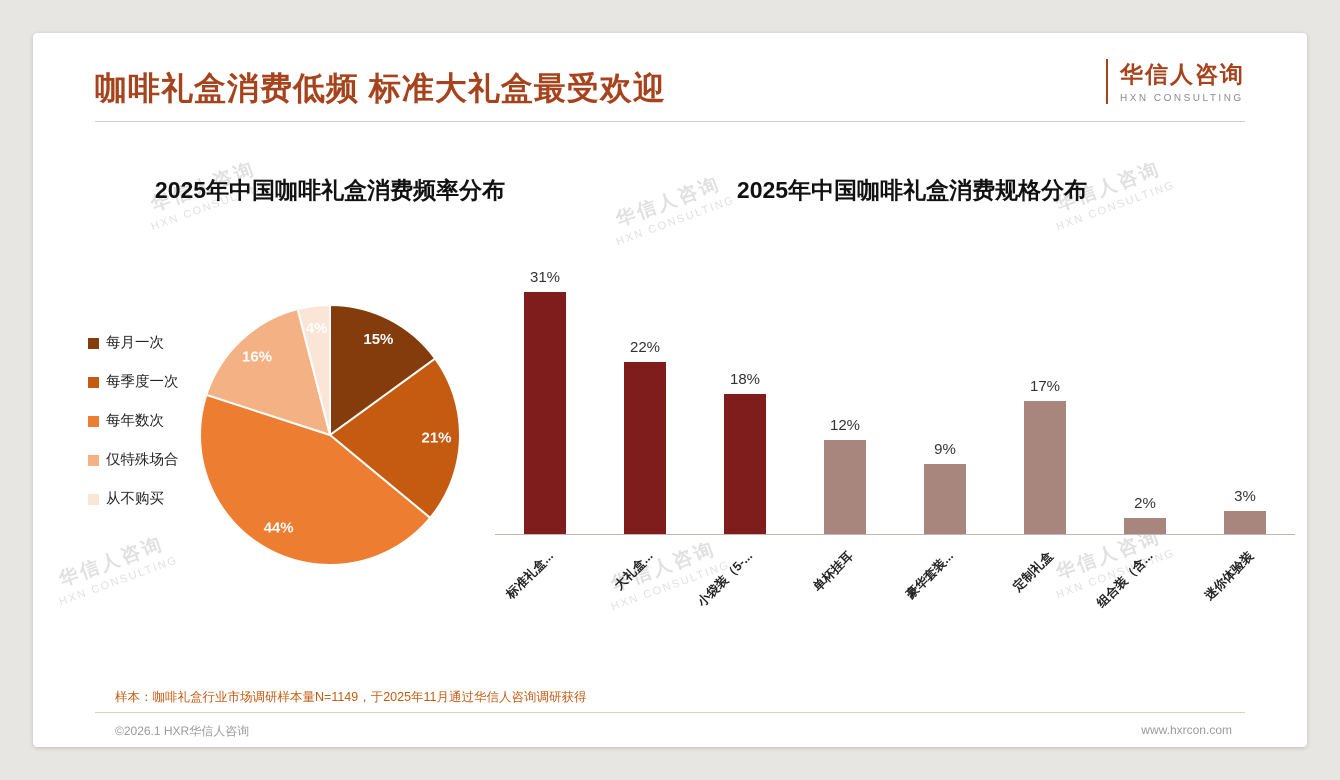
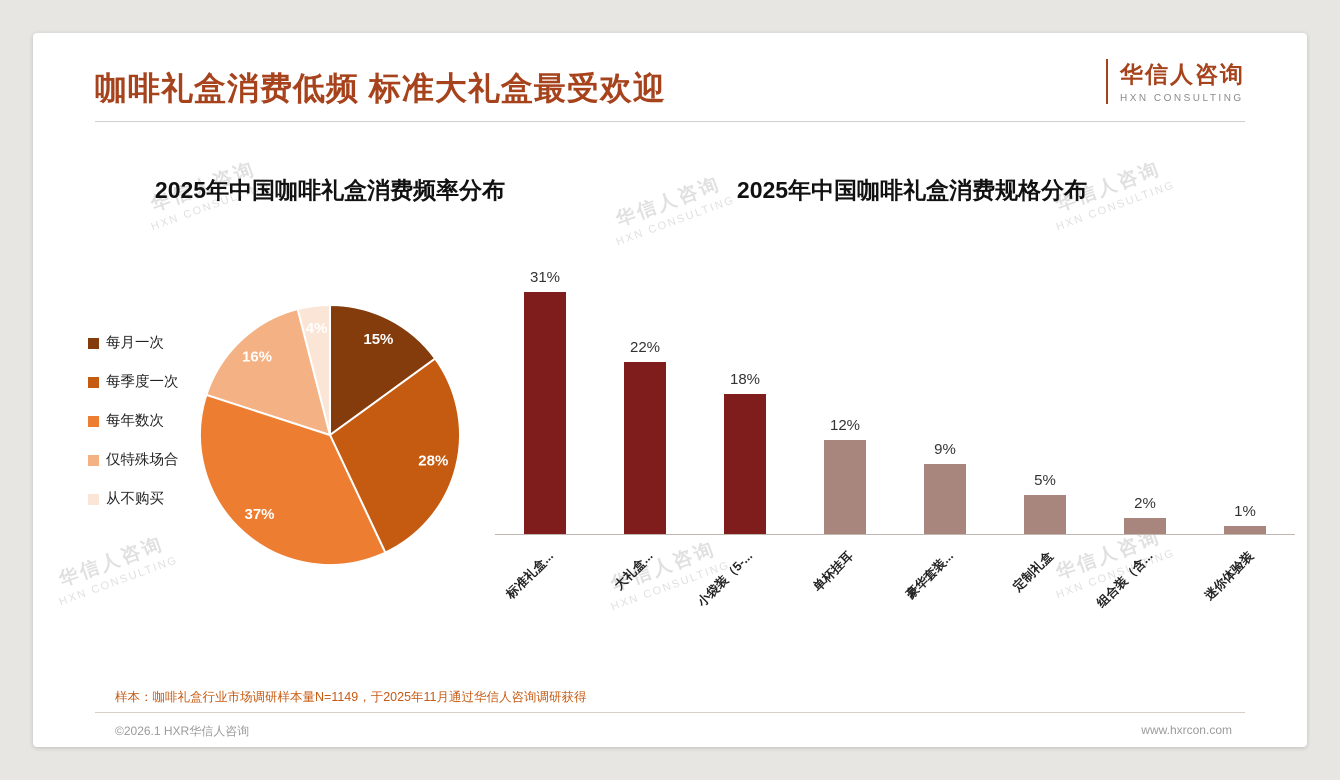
2025年中国咖啡礼盒消费频率分布/每季度一次: 21% -> 28%
2025年中国咖啡礼盒消费频率分布/每年数次: 44% -> 37%
2025年中国咖啡礼盒消费规格分布/定制礼盒: 17% -> 5%
2025年中国咖啡礼盒消费规格分布/迷你体验装: 3% -> 1%
